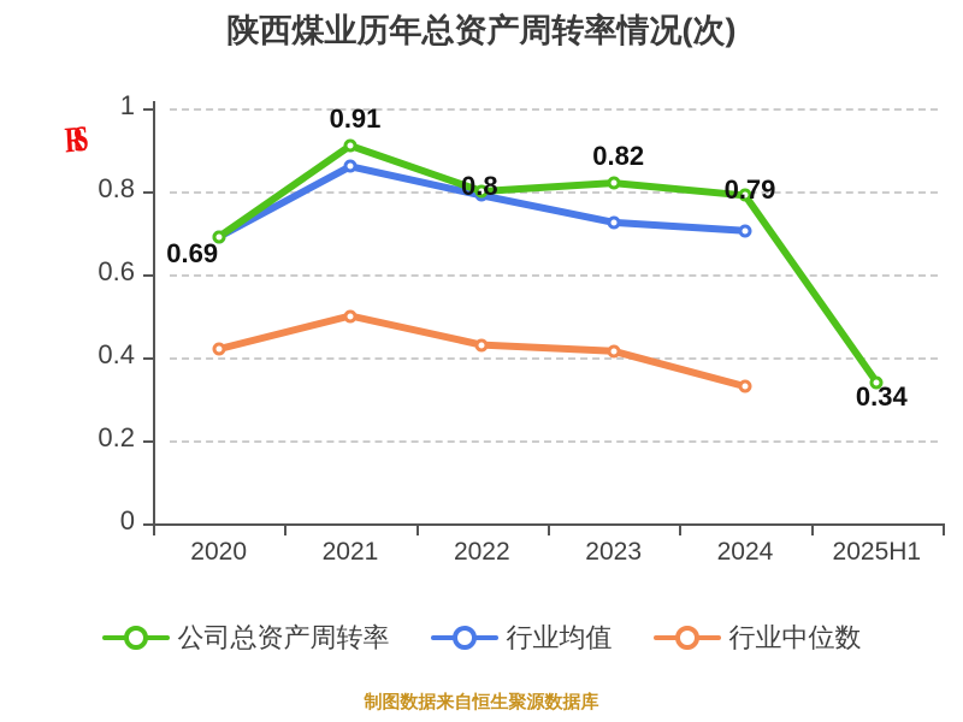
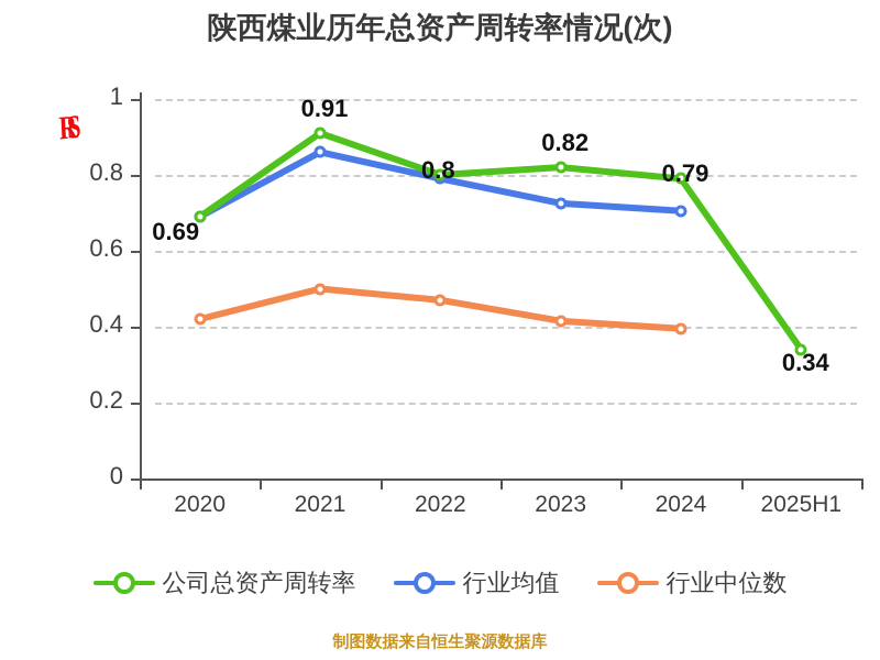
行业中位数/2022: 0.43 -> 0.47
行业中位数/2024: 0.33 -> 0.40
